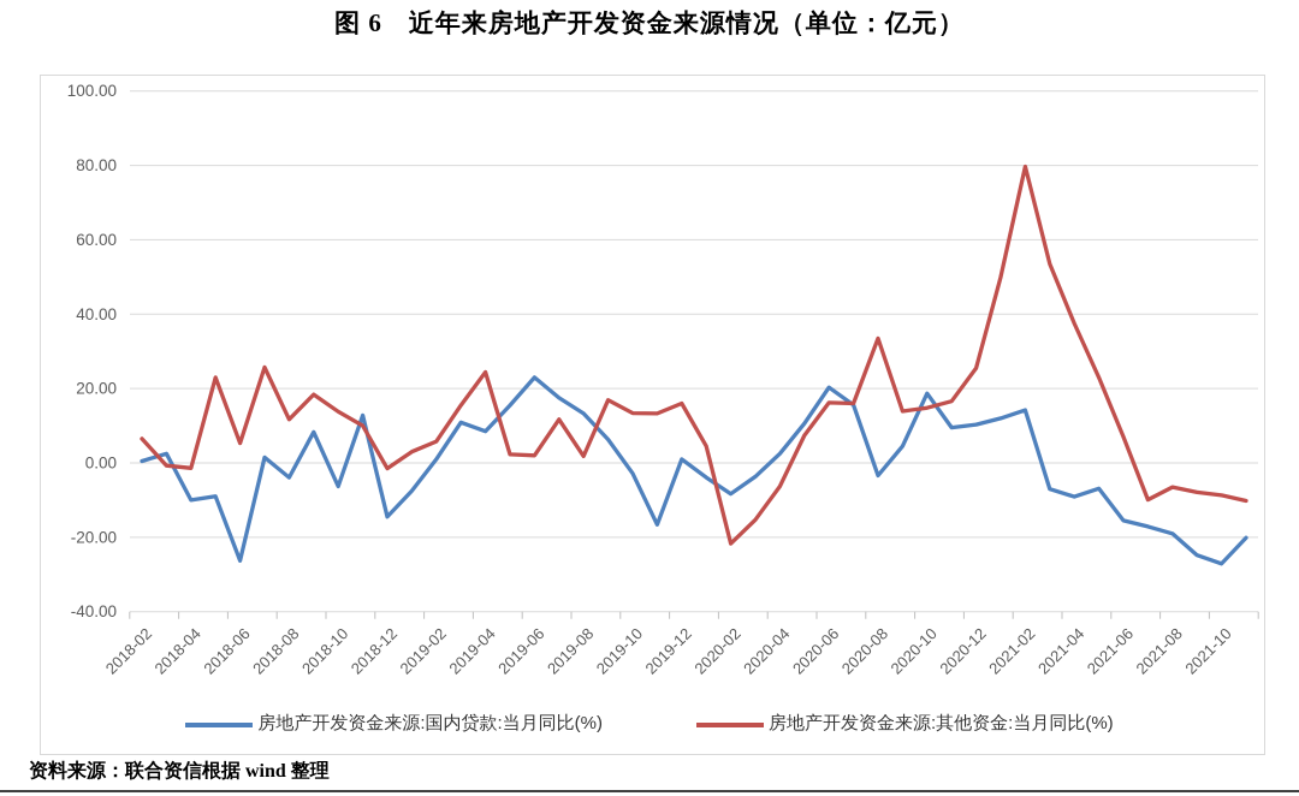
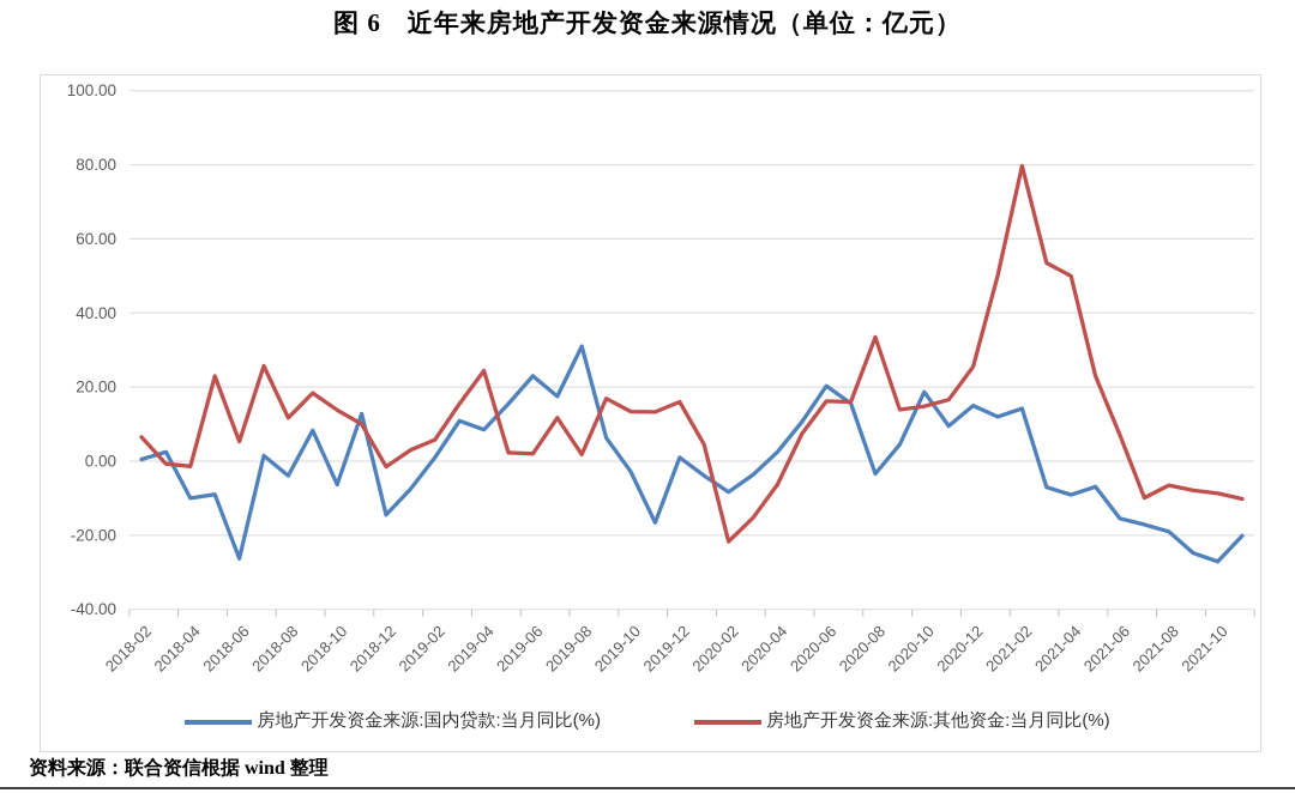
房地产开发资金来源:国内贷款:当月同比(%)/2019-08: 13 -> 31
房地产开发资金来源:国内贷款:当月同比(%)/2020-12: 10 -> 15
房地产开发资金来源:其他资金:当月同比(%)/2021-04: 38 -> 50
